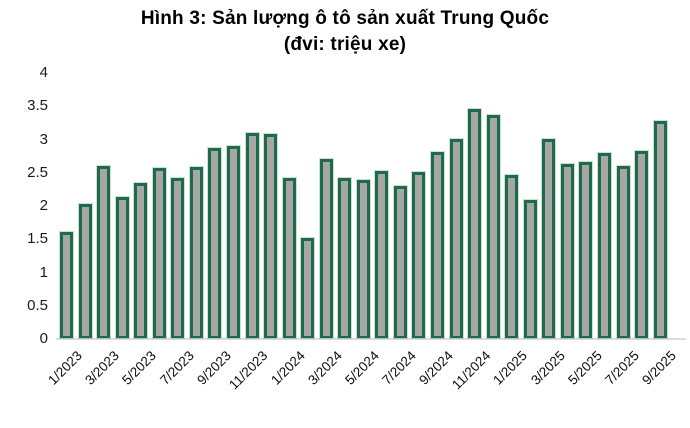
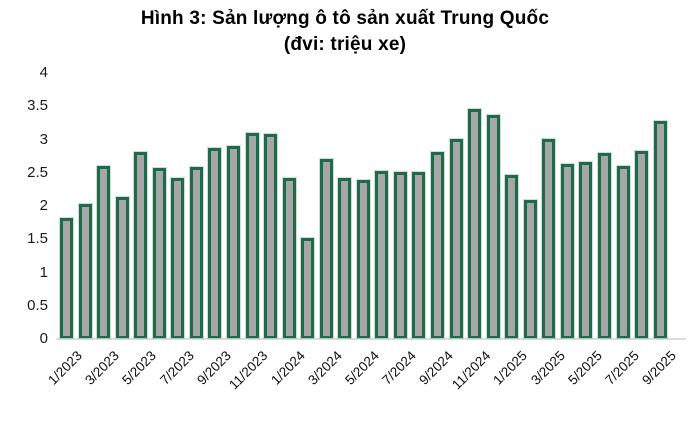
1/2023: 1.6 -> 1.8
5/2023: 2.3 -> 2.8
7/2024: 2.3 -> 2.5
